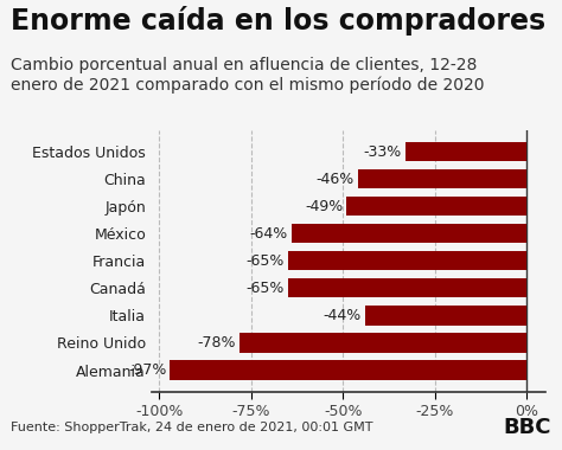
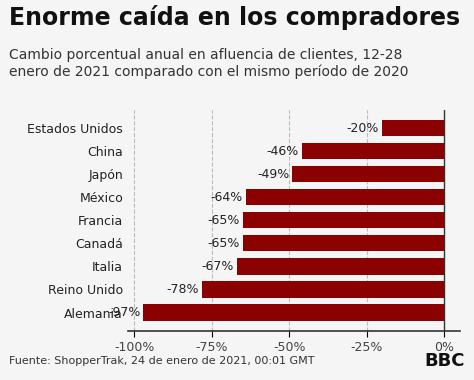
Estados Unidos: -33% -> -20%
Italia: -44% -> -67%
